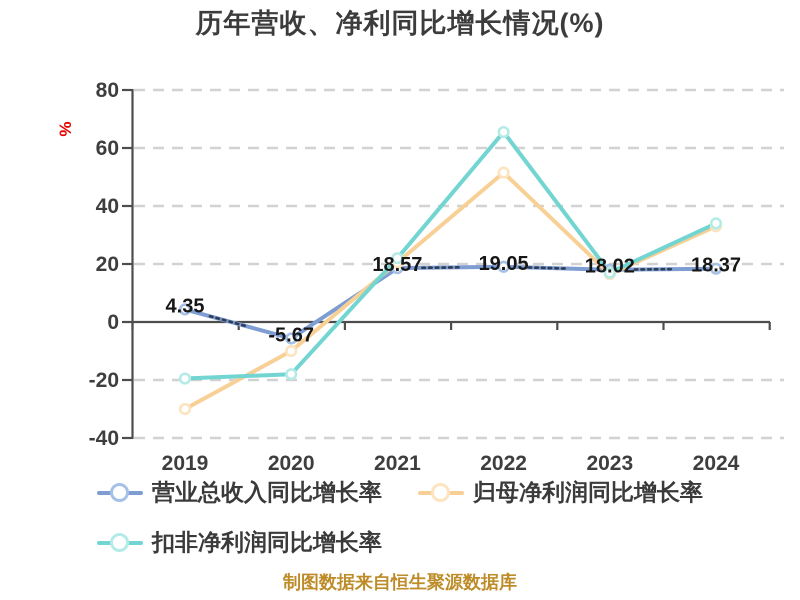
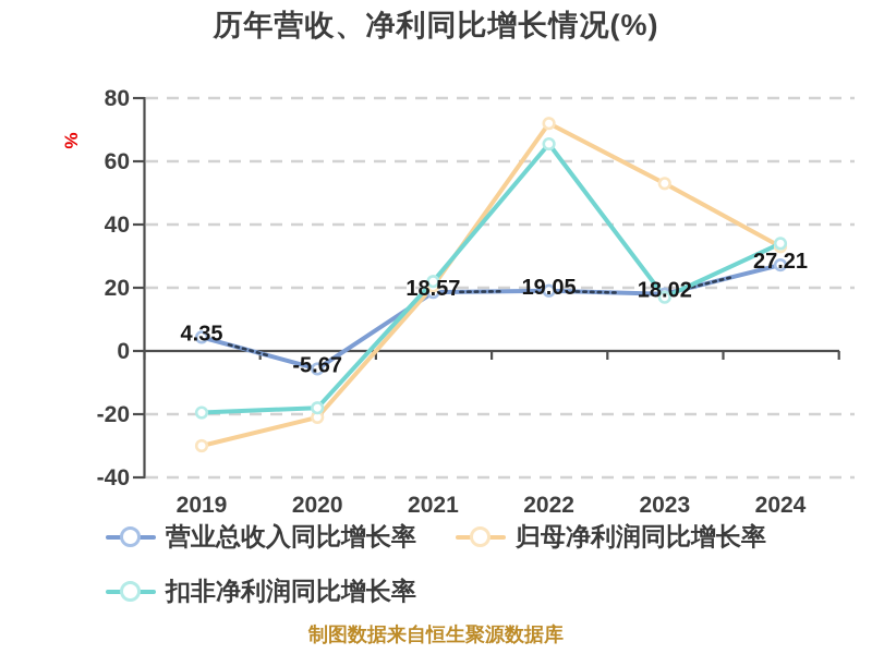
归母净利润同比增长率/2020: -10 -> -21
归母净利润同比增长率/2022: 52 -> 72
归母净利润同比增长率/2023: 16 -> 53
营业总收入同比增长率/2024: 18.37 -> 27.21
